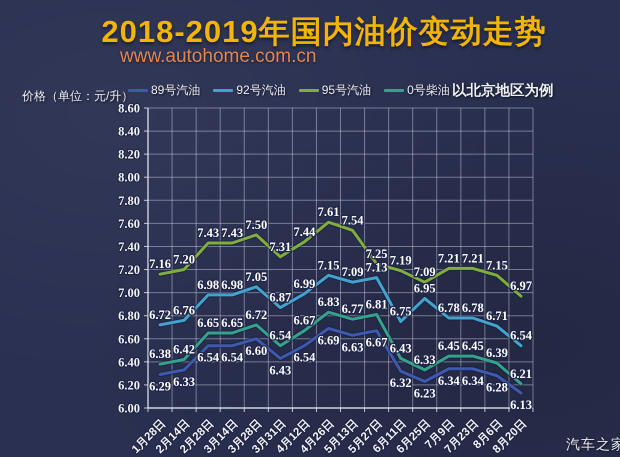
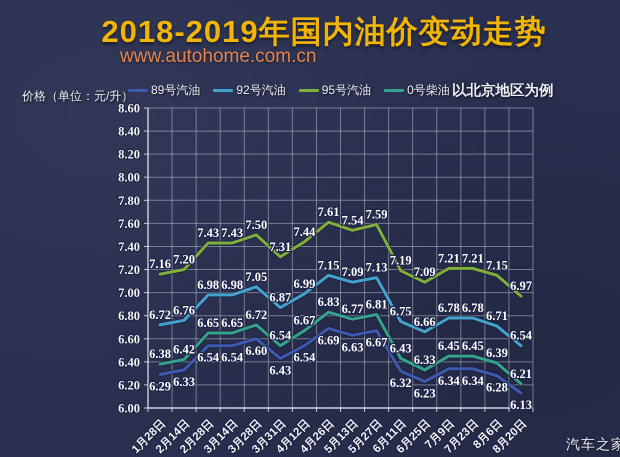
95号汽油/5月27日: 7.25 -> 7.59
92号汽油/6月25日: 6.95 -> 6.66
